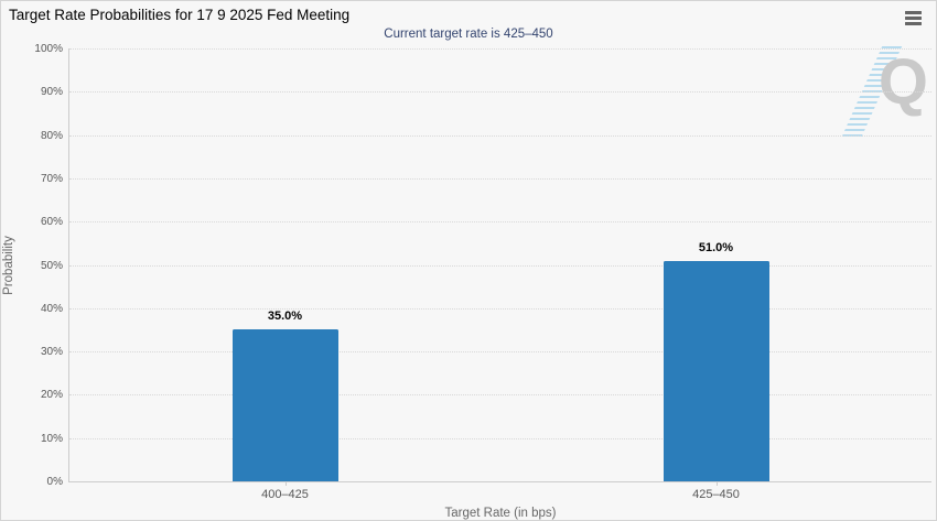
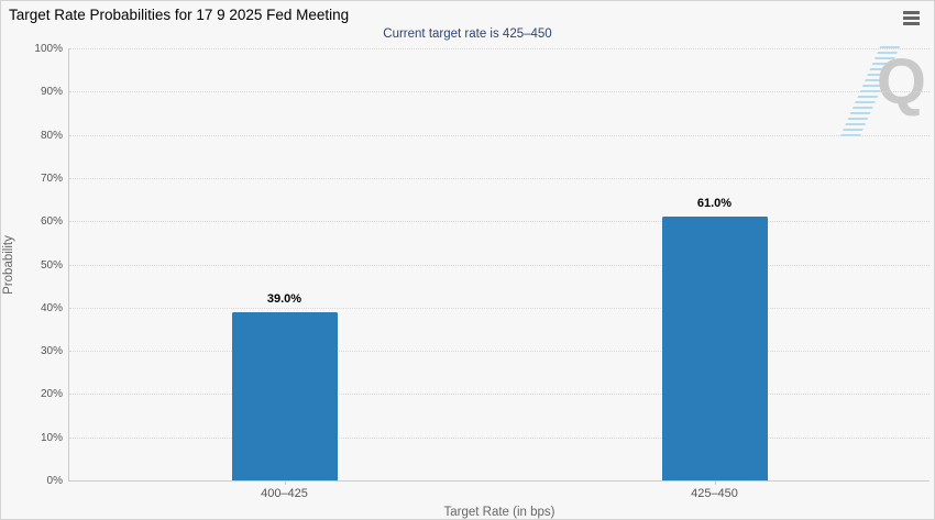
400–425: 35.0% -> 39.0%
425–450: 51.0% -> 61.0%
